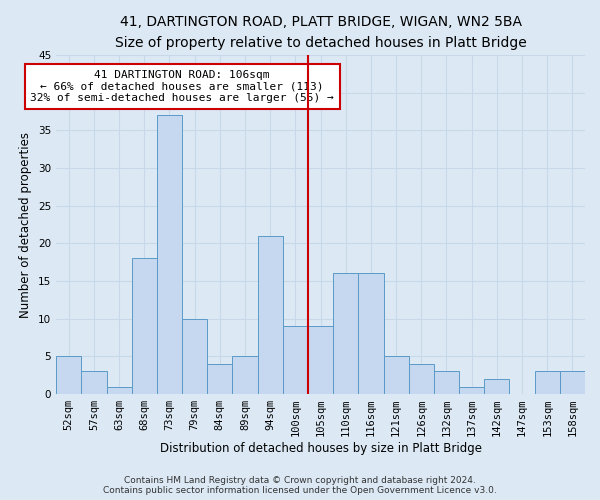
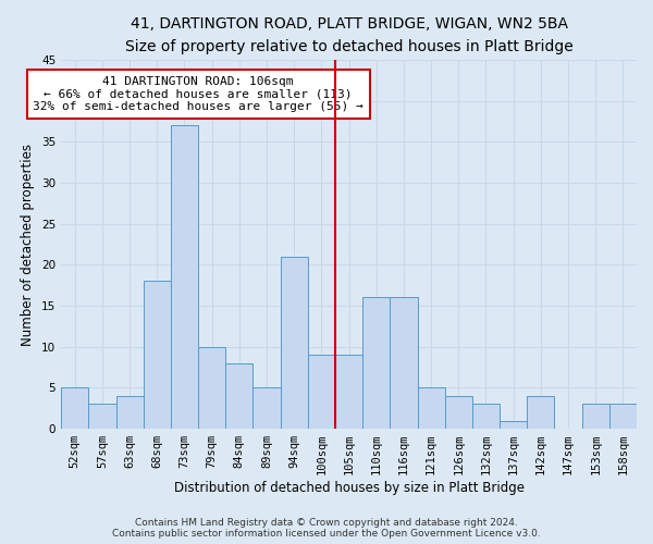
63sqm: 1 -> 4
84sqm: 4 -> 8
142sqm: 2 -> 4
